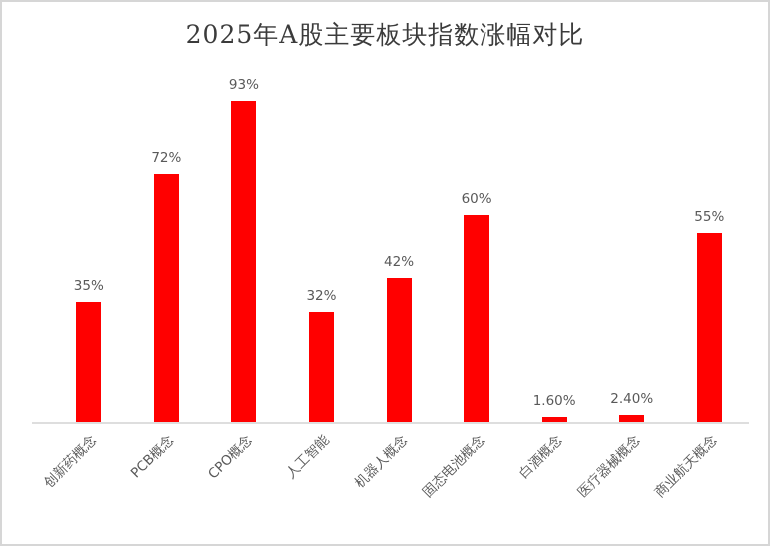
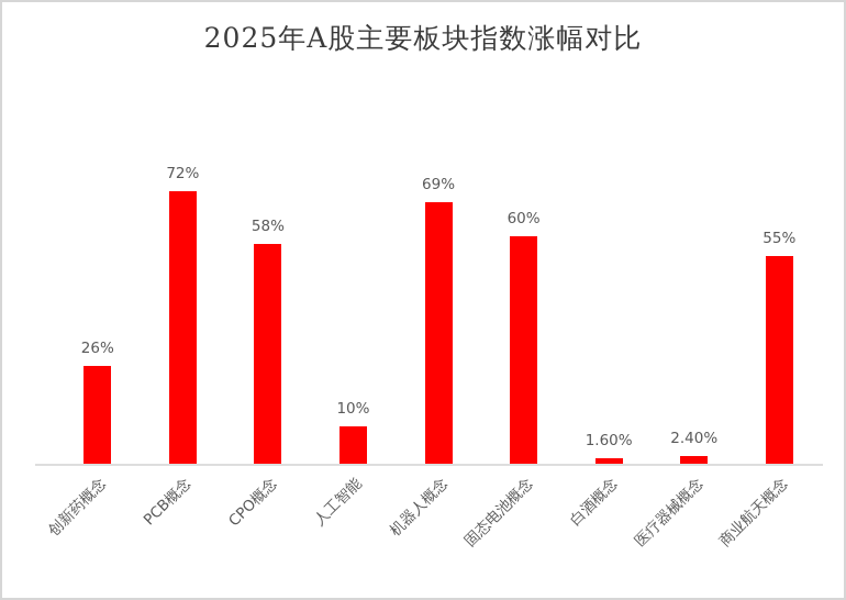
创新药概念: 35% -> 26%
CPO概念: 93% -> 58%
人工智能: 32% -> 10%
机器人概念: 42% -> 69%
